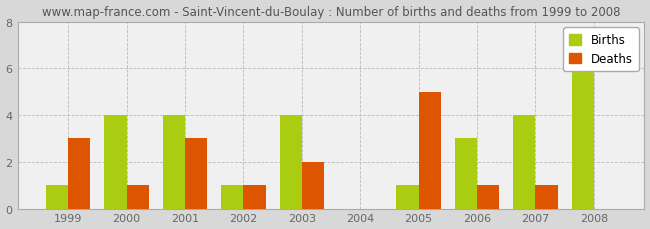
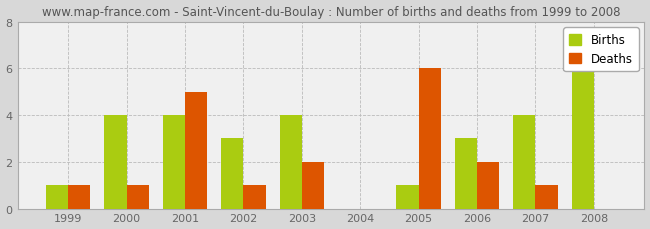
Deaths/1999: 3 -> 1
Deaths/2001: 3 -> 5
Births/2002: 1 -> 3
Deaths/2005: 5 -> 6
Deaths/2006: 1 -> 2
